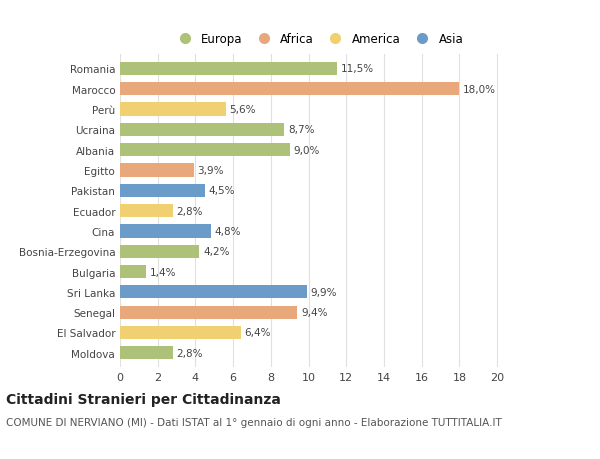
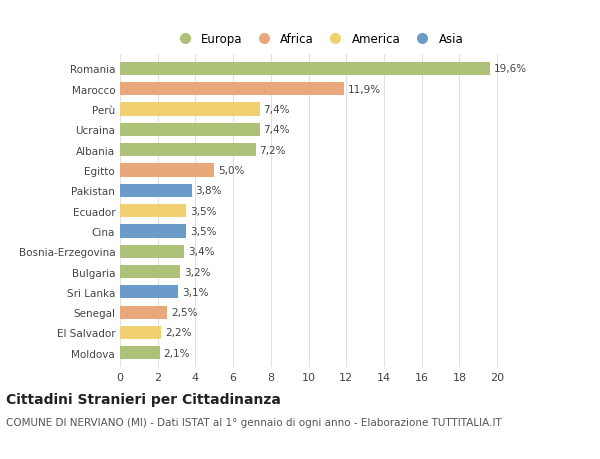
Romania: 11,5% -> 19,6%
Marocco: 18,0% -> 11,9%
Perù: 5,6% -> 7,4%
Ucraina: 8,7% -> 7,4%
Albania: 9,0% -> 7,2%
Egitto: 3,9% -> 5,0%
Pakistan: 4,5% -> 3,8%
Ecuador: 2,8% -> 3,5%
Cina: 4,8% -> 3,5%
Bosnia-Erzegovina: 4,2% -> 3,4%
Bulgaria: 1,4% -> 3,2%
Sri Lanka: 9,9% -> 3,1%
Senegal: 9,4% -> 2,5%
El Salvador: 6,4% -> 2,2%
Moldova: 2,8% -> 2,1%
